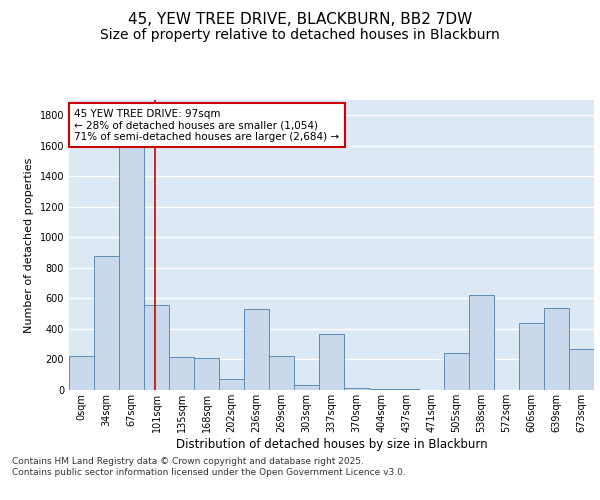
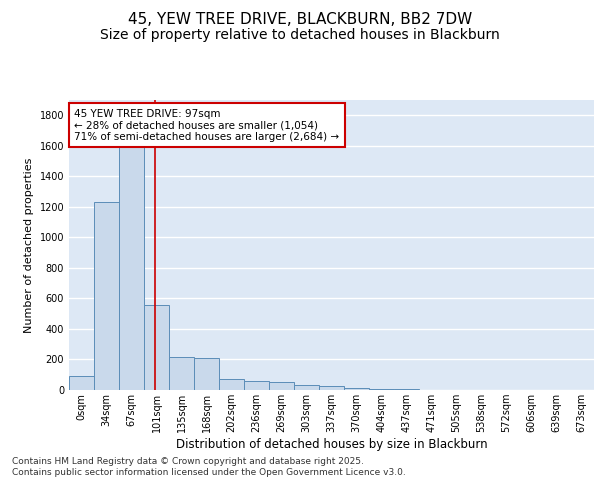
0sqm: 220 -> 100
34sqm: 880 -> 1230
236sqm: 530 -> 60
269sqm: 220 -> 50
337sqm: 370 -> 20
505sqm: 240 -> 0
538sqm: 620 -> 0
606sqm: 440 -> 0
639sqm: 540 -> 0
673sqm: 270 -> 0
